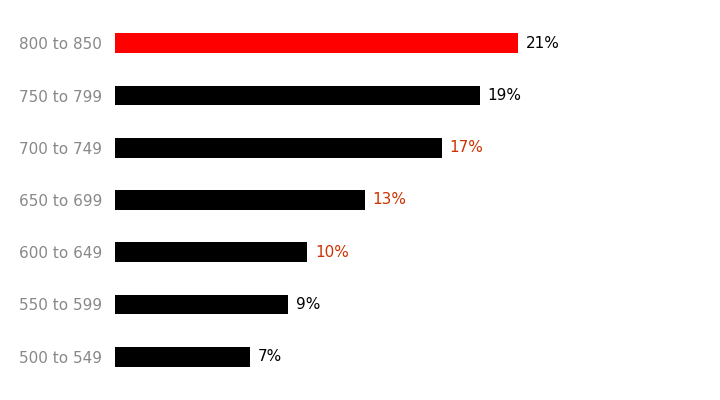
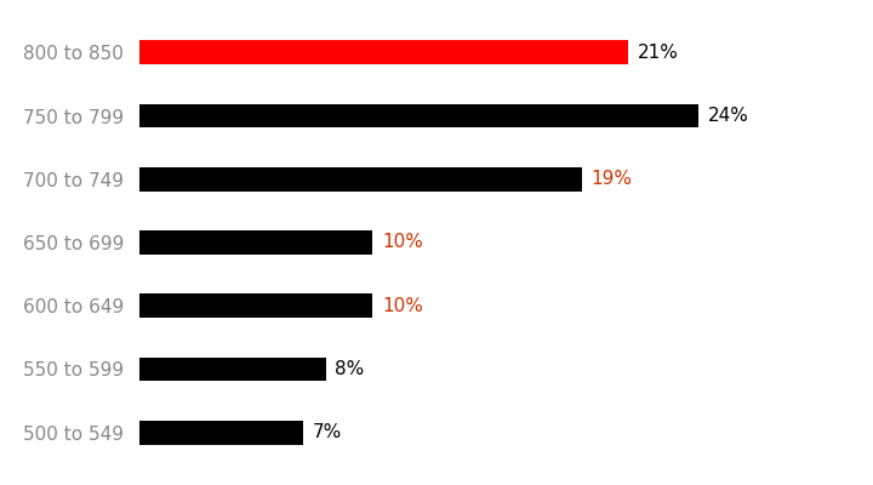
750 to 799: 19% -> 24%
700 to 749: 17% -> 19%
650 to 699: 13% -> 10%
550 to 599: 9% -> 8%
